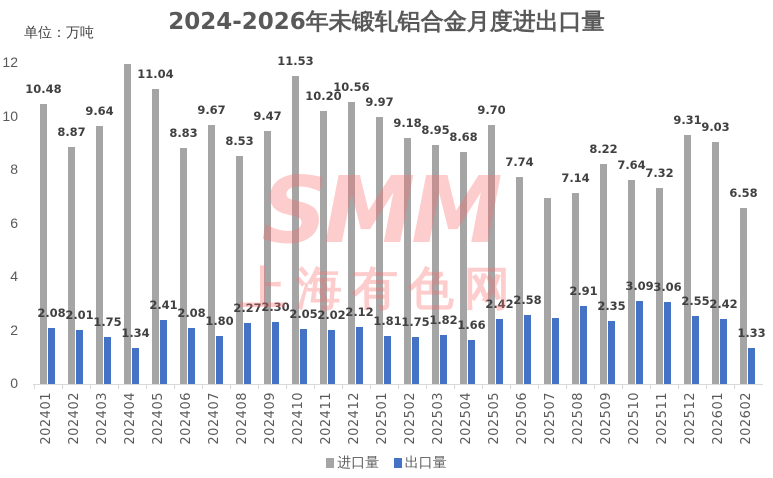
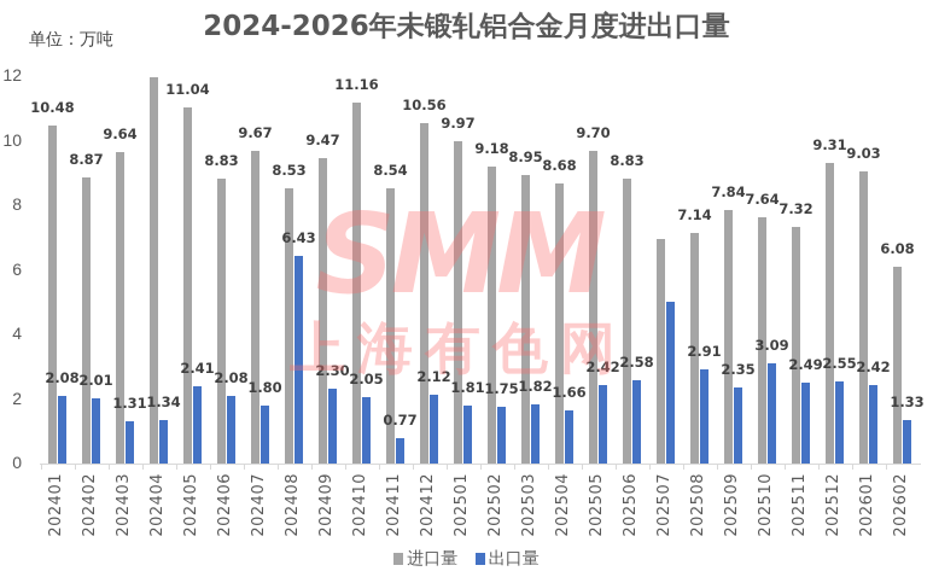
出口量/202403: 1.75 -> 1.31
出口量/202408: 2.27 -> 6.43
进口量/202410: 11.53 -> 11.16
进口量/202411: 10.20 -> 8.54
出口量/202411: 2.02 -> 0.77
进口量/202506: 7.74 -> 8.83
出口量/202507: 2.5 -> 5.0
进口量/202509: 8.22 -> 7.84
出口量/202511: 3.06 -> 2.49
进口量/202602: 6.58 -> 6.08
